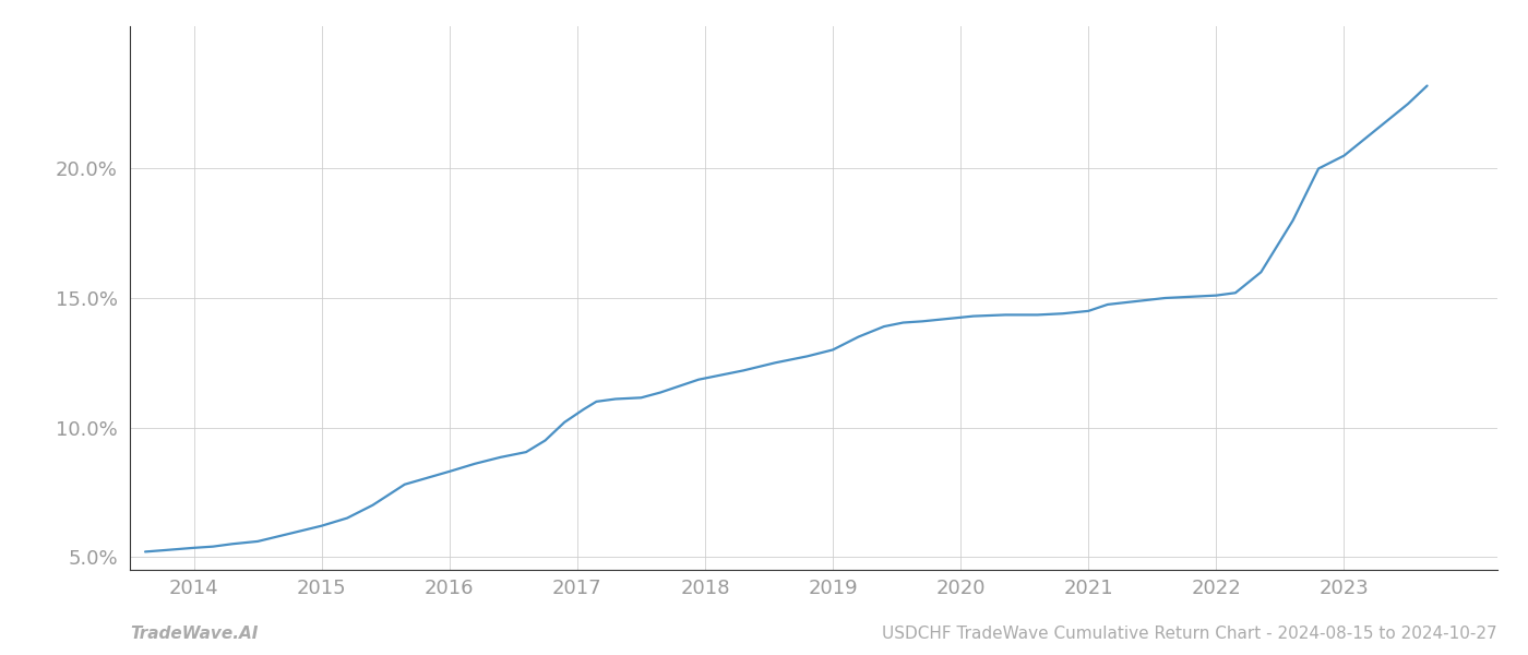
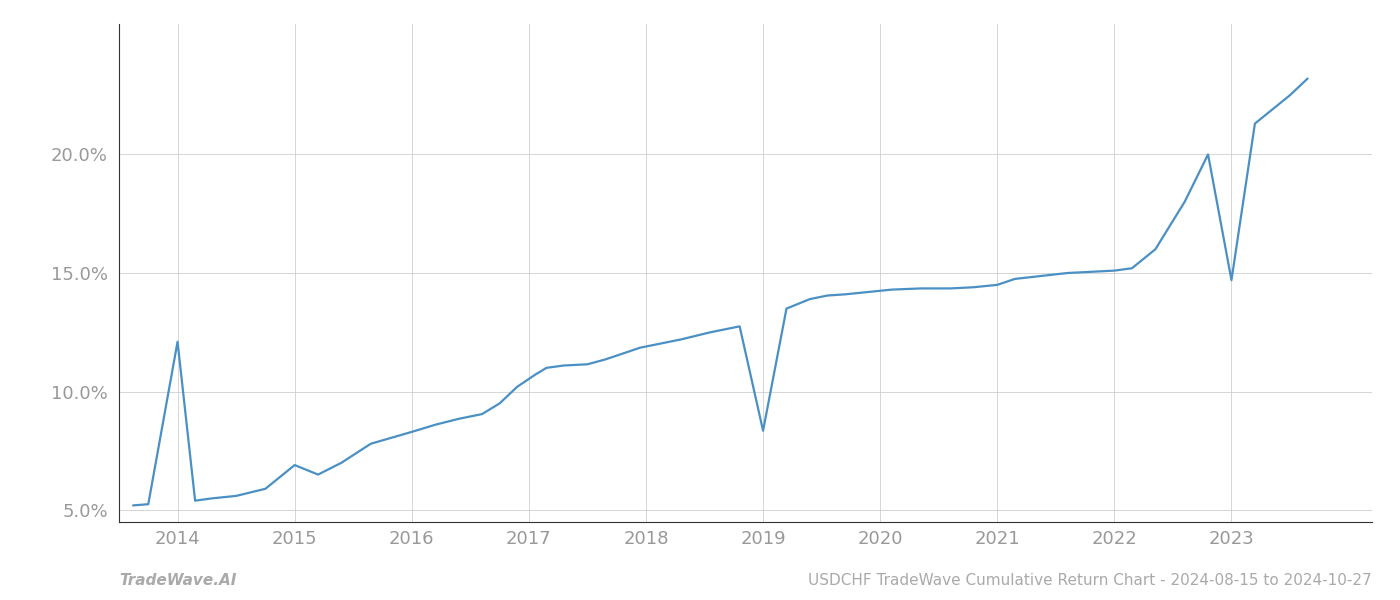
2014: 5.35% -> 12.10%
2015: 6.20% -> 6.90%
2019: 13.00% -> 8.35%
2023: 20.50% -> 14.70%
